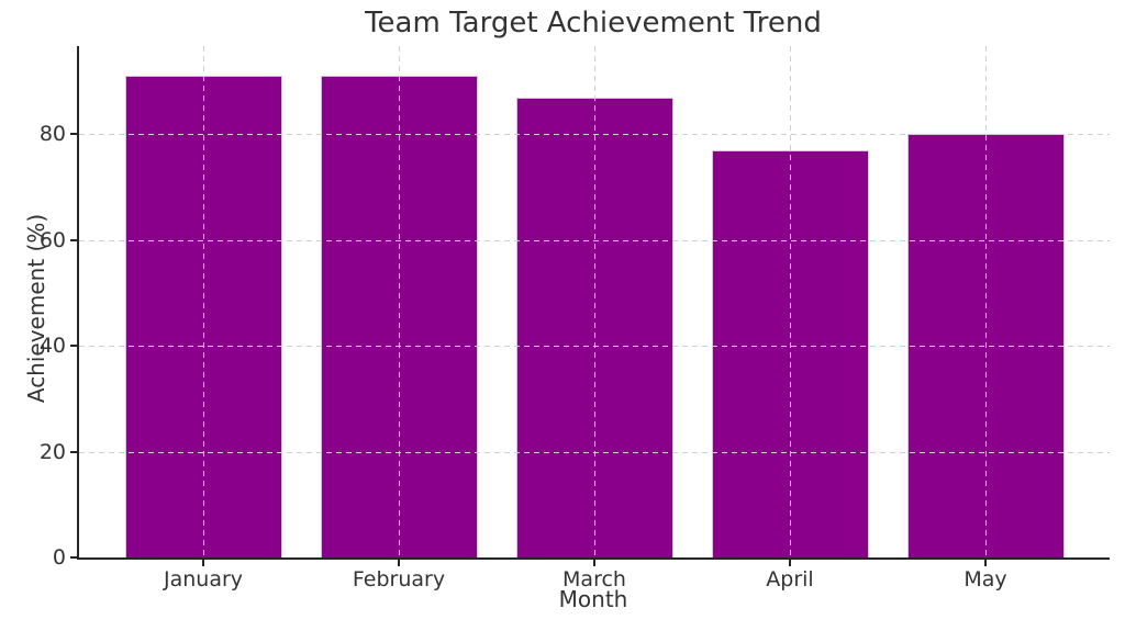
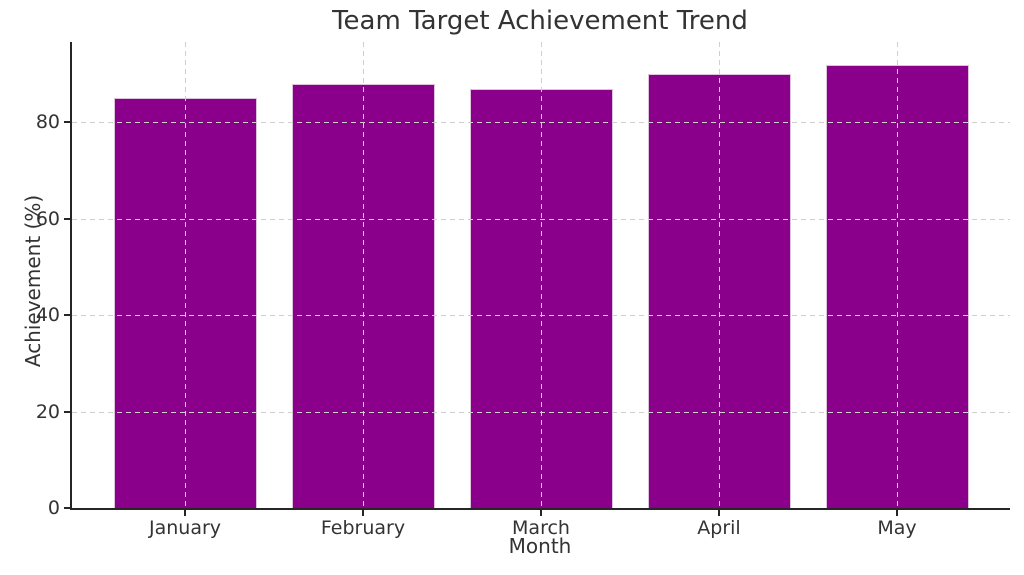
January: 91 -> 85
February: 91 -> 88
April: 77 -> 90
May: 80 -> 92
